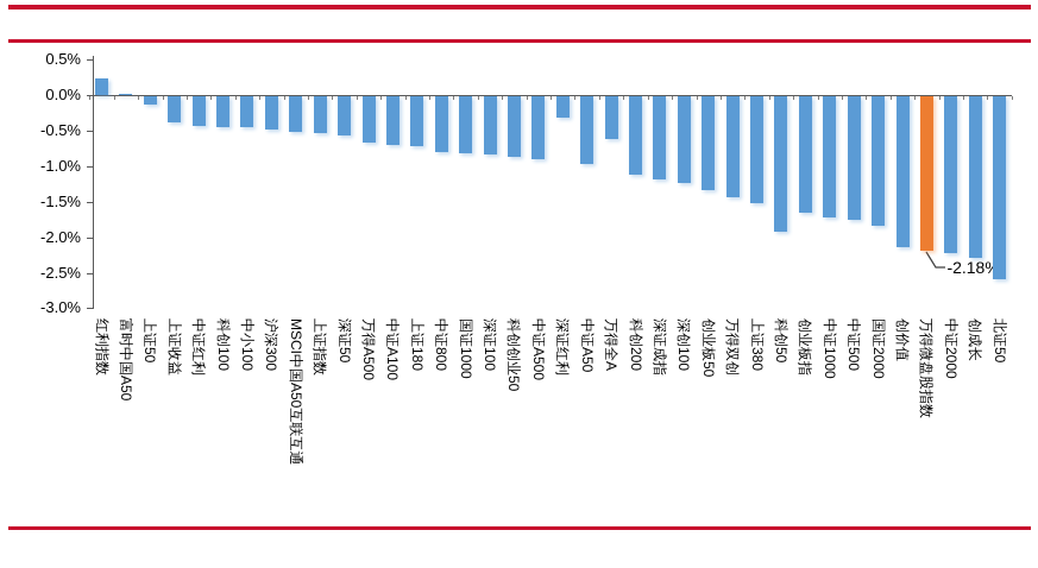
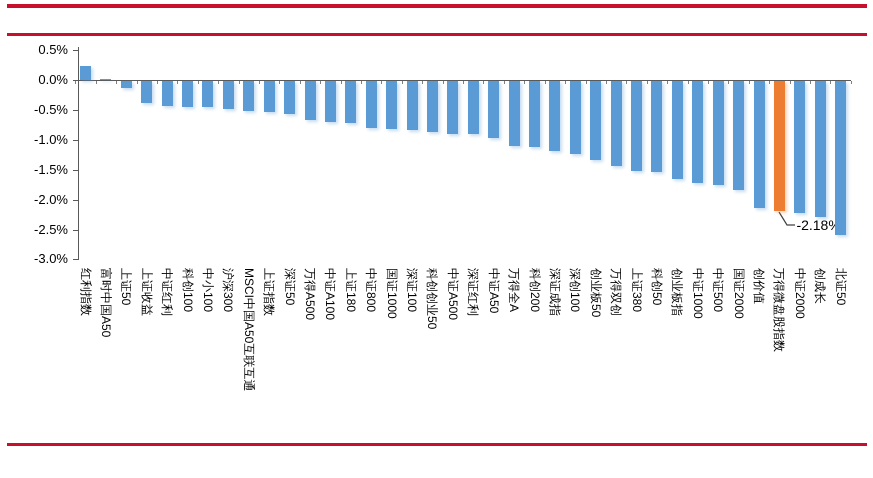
深证红利: -0.3% -> -0.9%
万得全A: -0.6% -> -1.1%
科创50: -1.9% -> -1.5%
